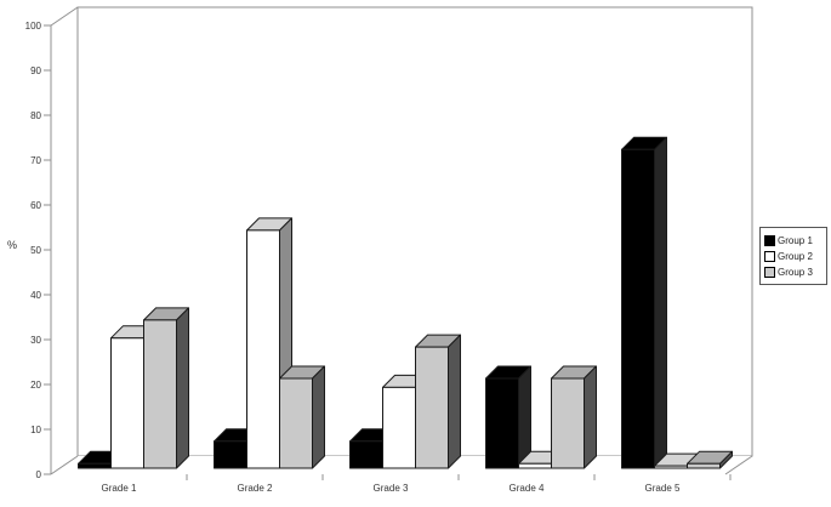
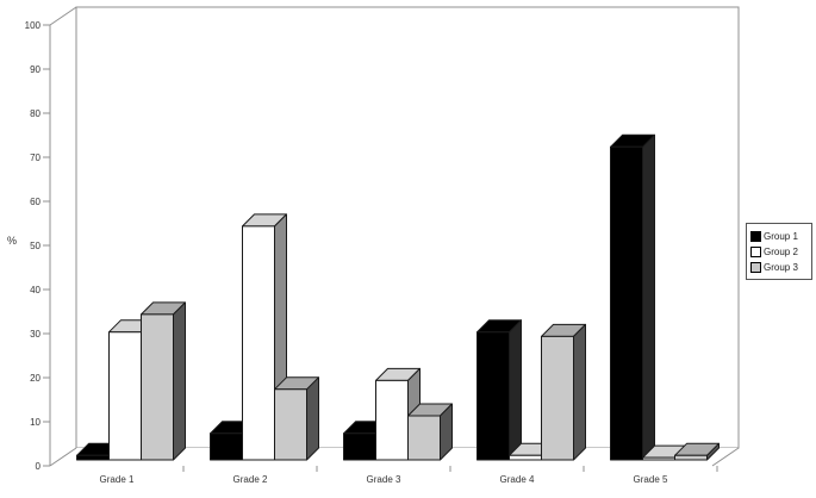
Group 3/Grade 2: 20 -> 16
Group 3/Grade 3: 27 -> 10
Group 1/Grade 4: 20 -> 29
Group 3/Grade 4: 20 -> 28
